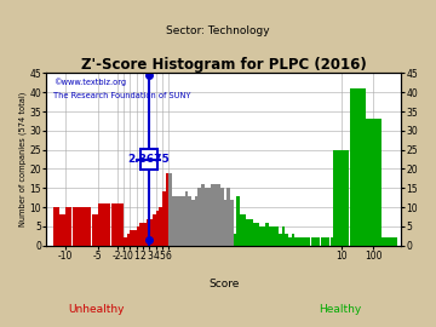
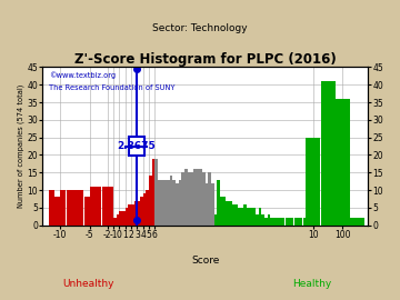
100: 33 -> 36
